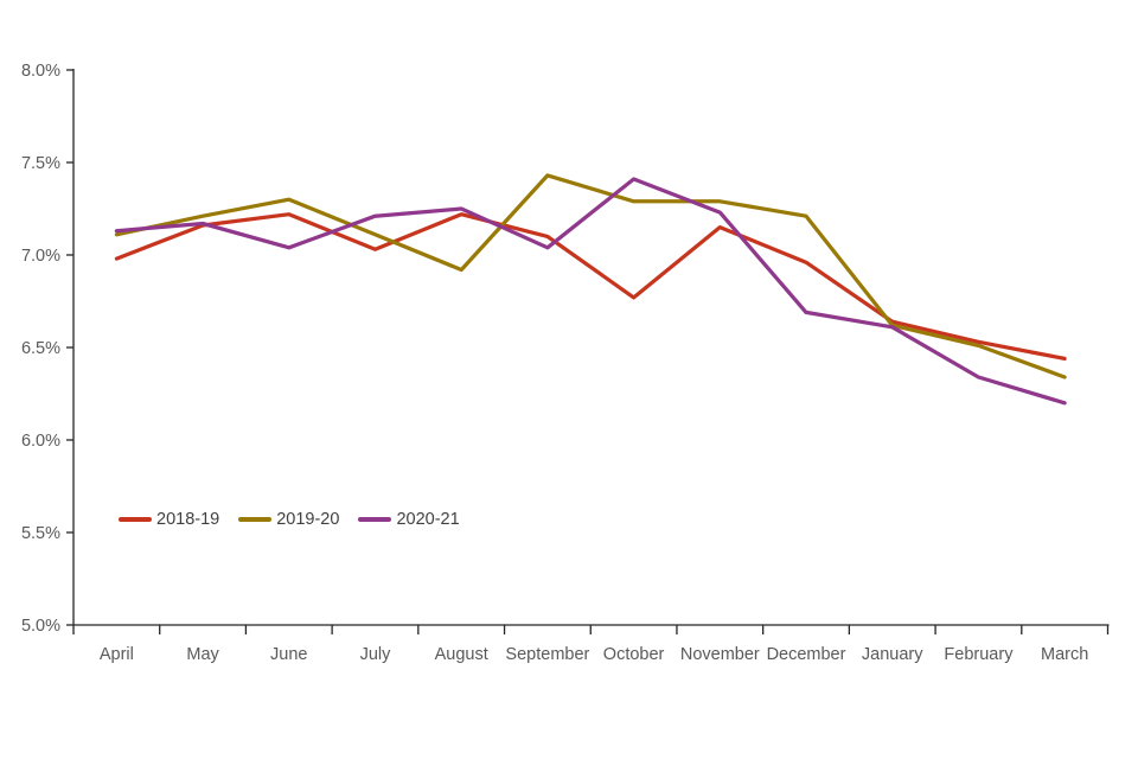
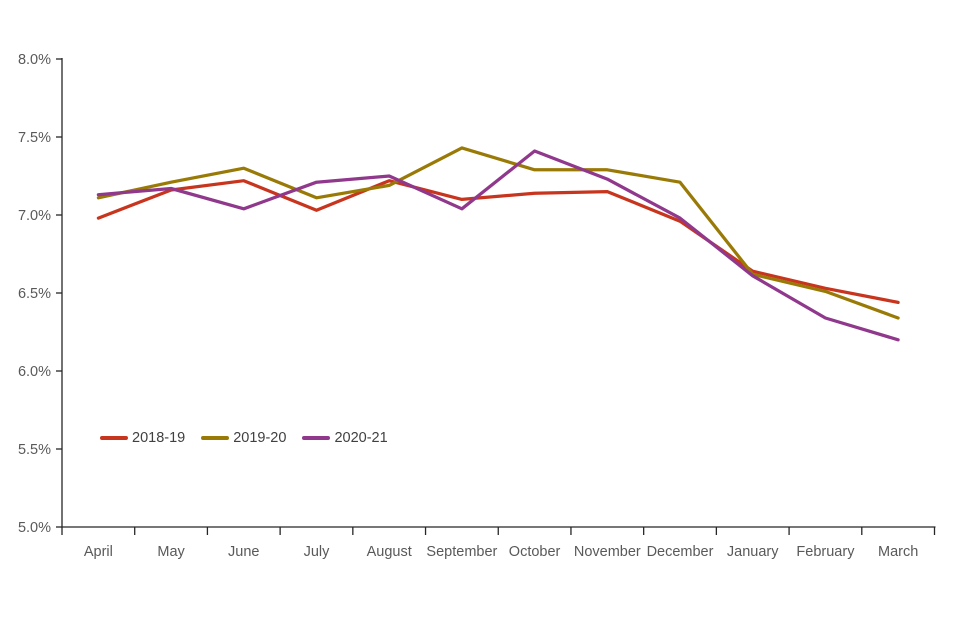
2019-20/August: 6.92% -> 7.19%
2018-19/October: 6.77% -> 7.14%
2020-21/December: 6.69% -> 6.98%
